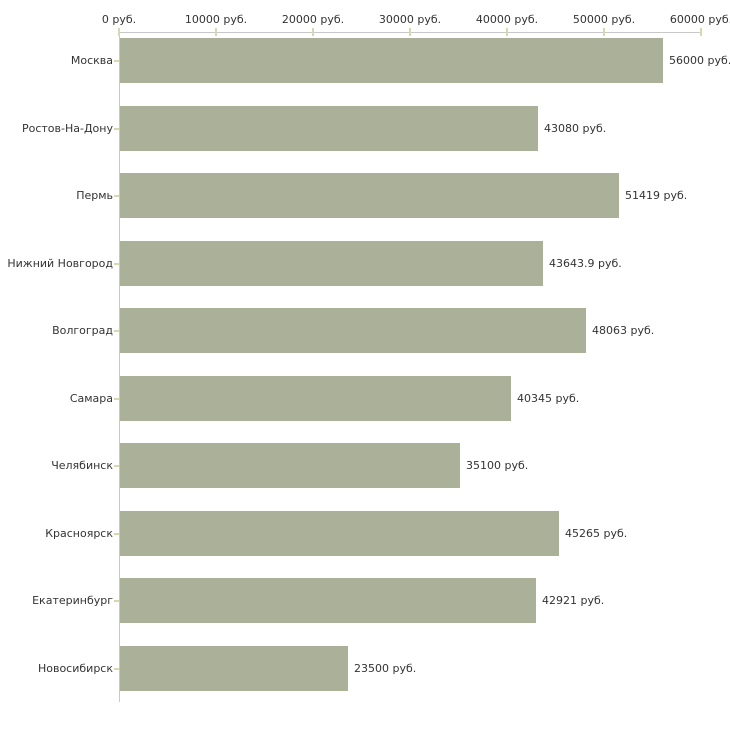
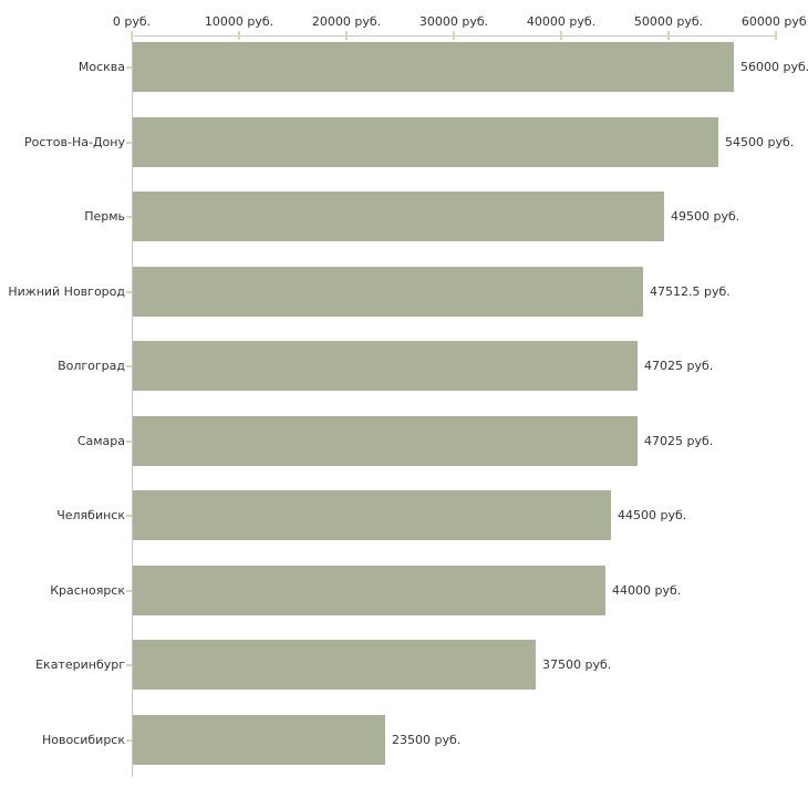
Ростов-На-Дону: 43080 -> 54500
Пермь: 51419 -> 49500
Нижний Новгород: 43643.9 -> 47512.5
Волгоград: 48063 -> 47025
Самара: 40345 -> 47025
Челябинск: 35100 -> 44500
Красноярск: 45265 -> 44000
Екатеринбург: 42921 -> 37500
